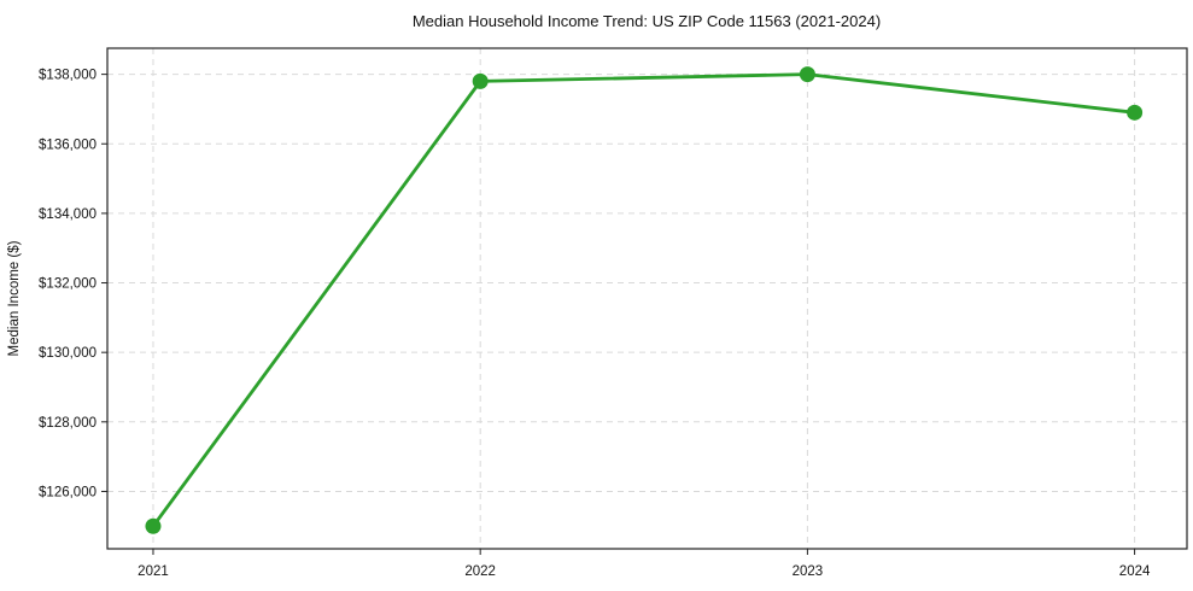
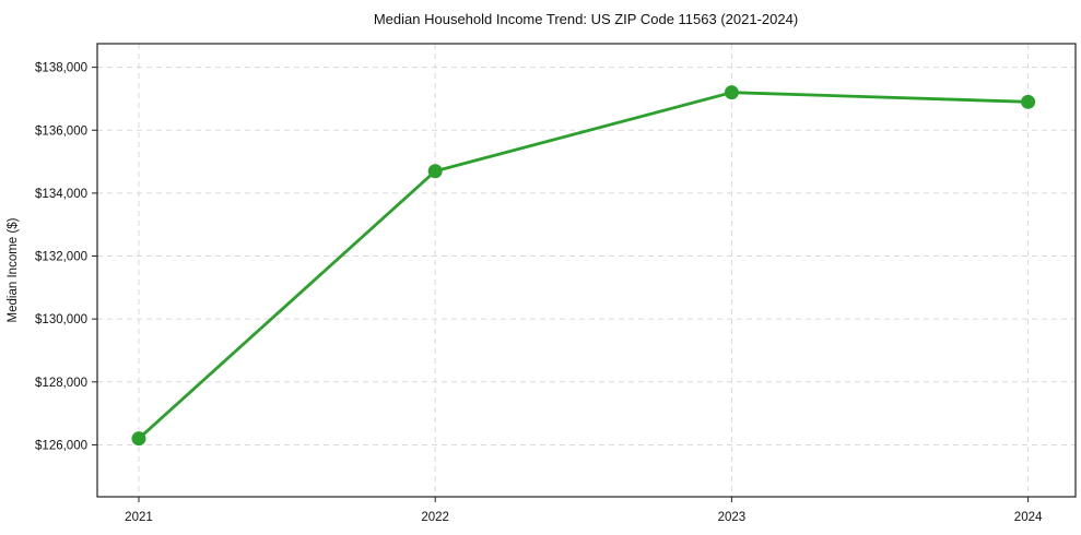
2021: $125000 -> $126200
2022: $137800 -> $134700
2023: $138000 -> $137200
